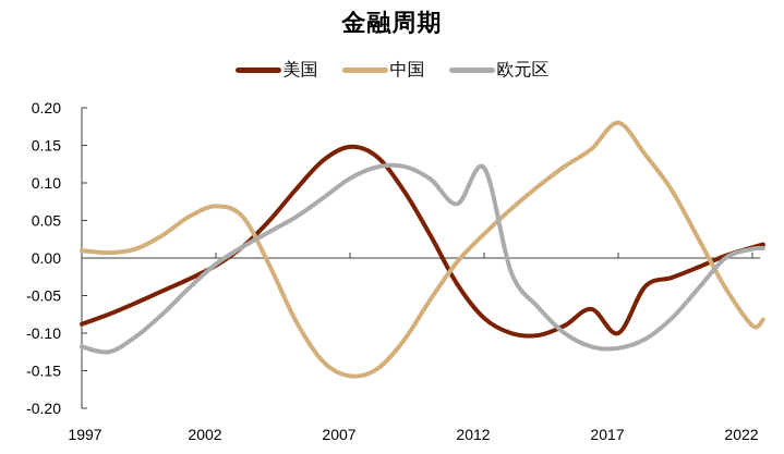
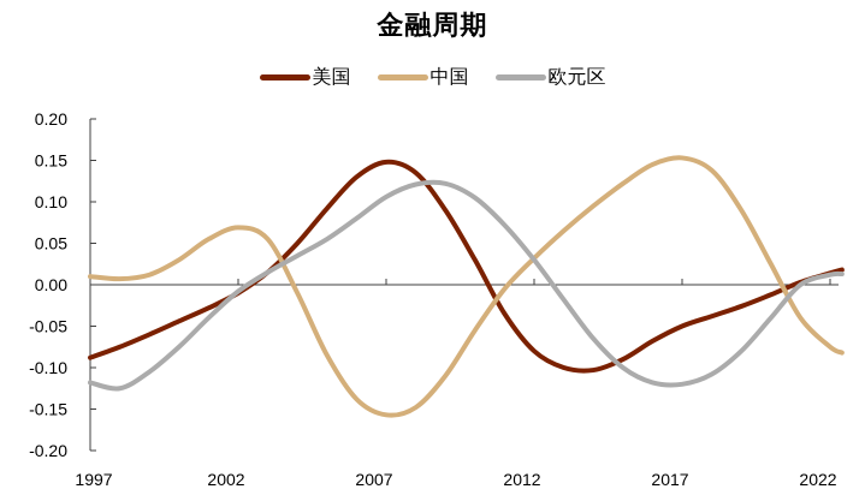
欧元区/2012: 0.12 -> 0.03
美国/2017: -0.10 -> -0.05
中国/2017: 0.18 -> 0.15
中国/2022: -0.09 -> -0.07
